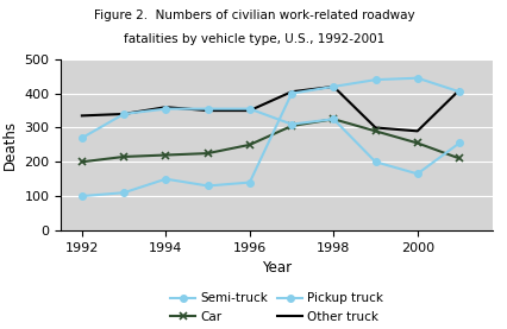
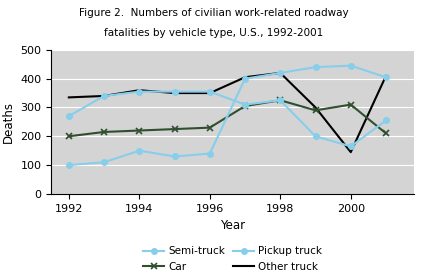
Car/1996: 250 -> 230
Car/2000: 255 -> 310
Other truck/2000: 290 -> 145
